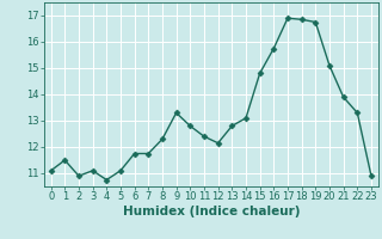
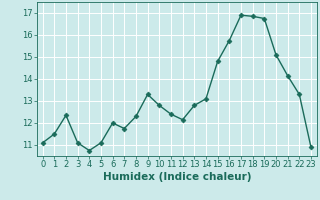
2: 10.90 -> 12.35
6: 11.75 -> 12.00
21: 13.90 -> 14.15
